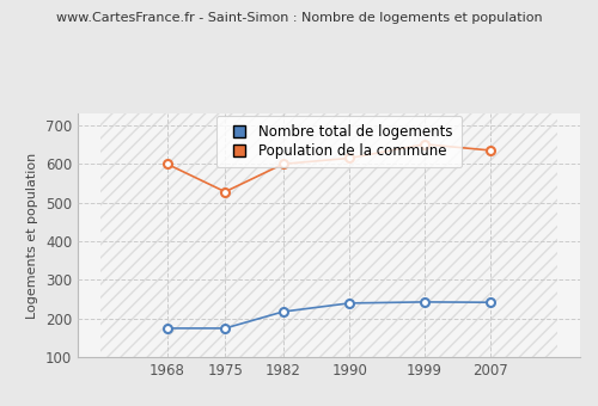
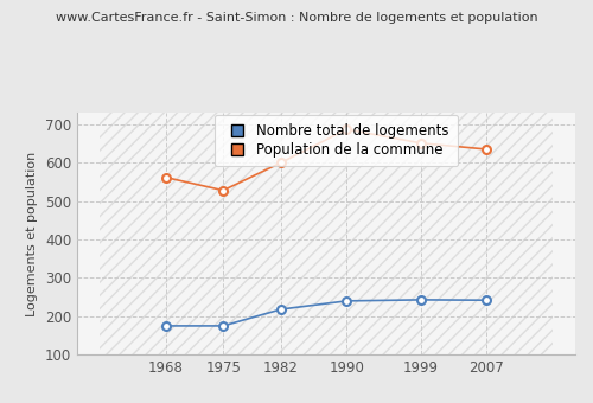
Population de la commune/1968: 600 -> 562
Population de la commune/1990: 615 -> 687
